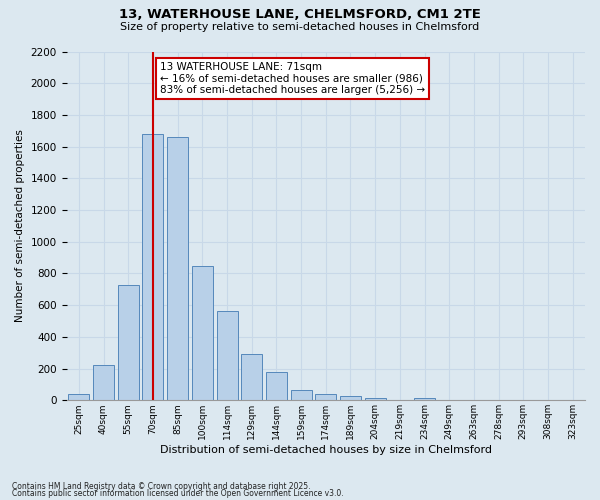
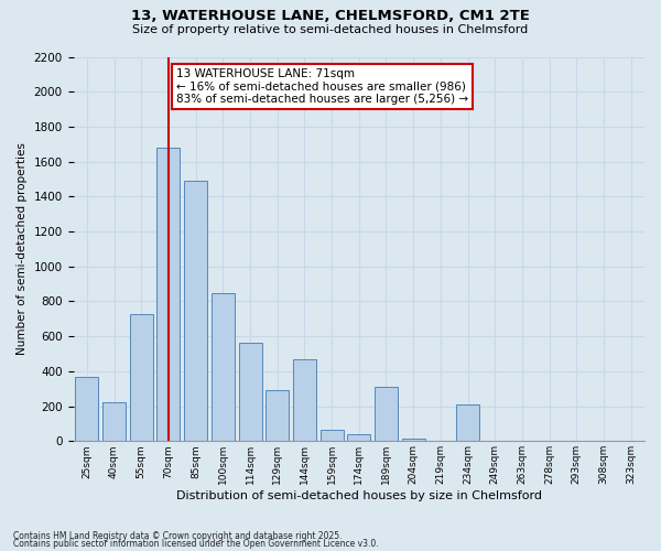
25sqm: 40 -> 370
85sqm: 1660 -> 1490
144sqm: 180 -> 470
189sqm: 20 -> 310
234sqm: 10 -> 210
